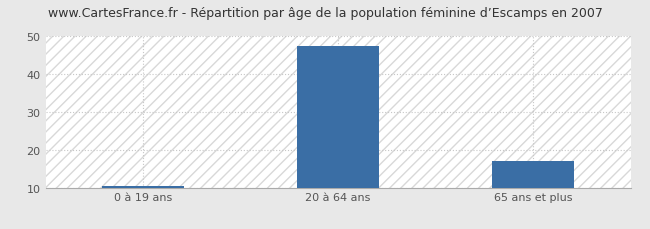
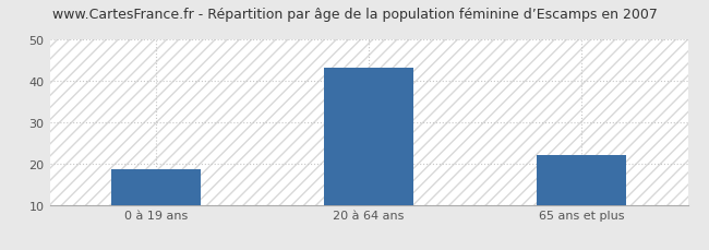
0 à 19 ans: 10.3 -> 18.5
20 à 64 ans: 47.2 -> 43.0
65 ans et plus: 17.0 -> 22.0
